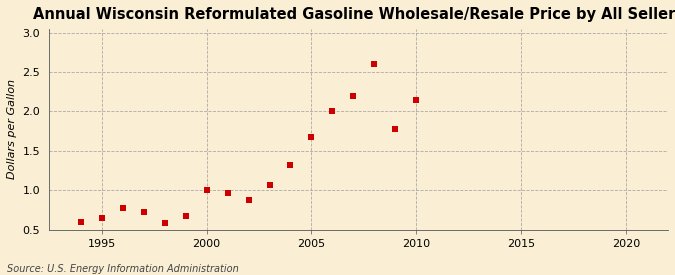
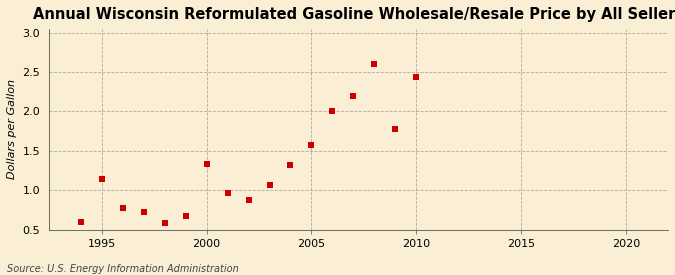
1995: 0.65 -> 1.14
2000: 1.00 -> 1.34
2005: 1.68 -> 1.58
2010: 2.15 -> 2.44
